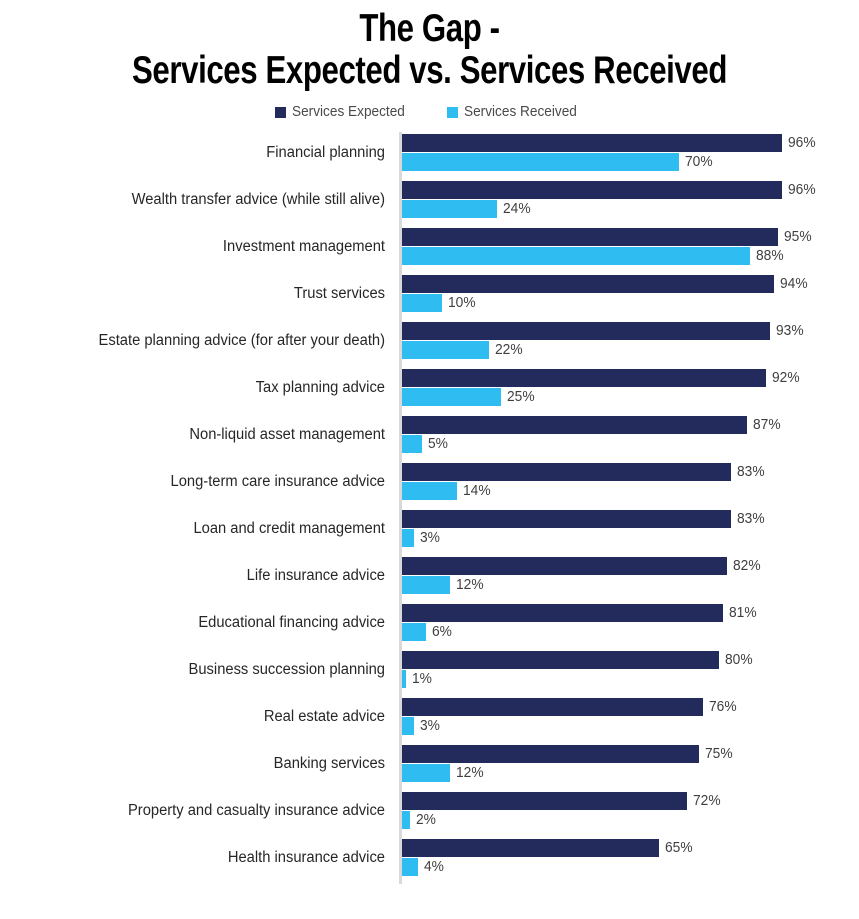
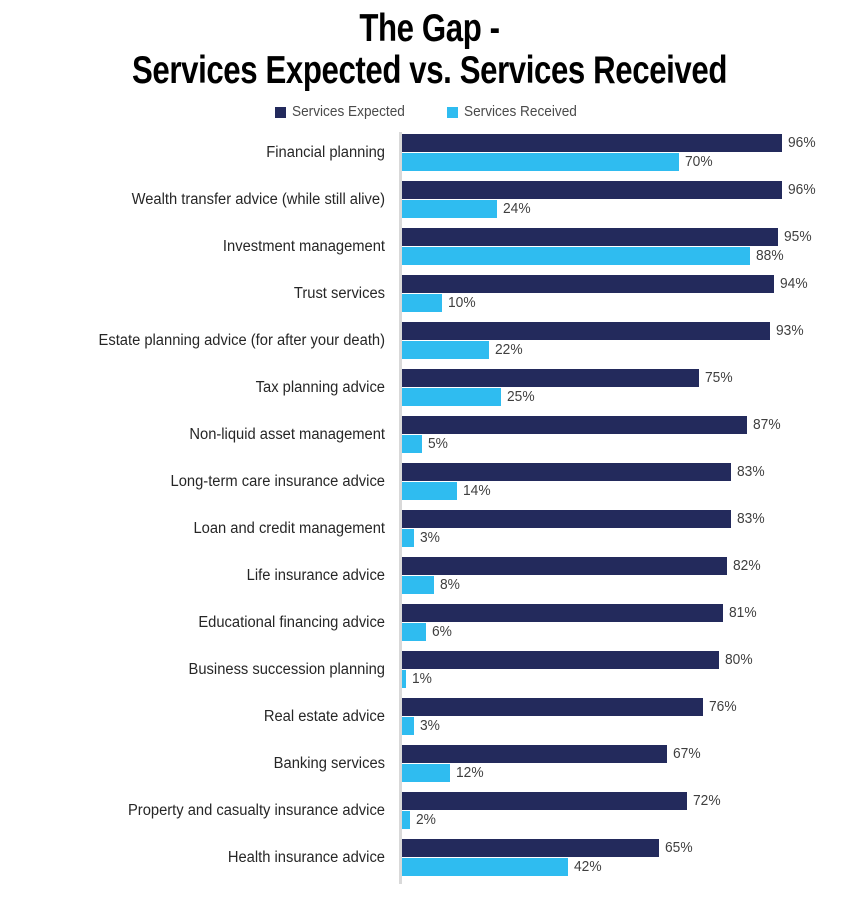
Services Expected/Tax planning advice: 92% -> 75%
Services Received/Life insurance advice: 12% -> 8%
Services Expected/Banking services: 75% -> 67%
Services Received/Health insurance advice: 4% -> 42%
